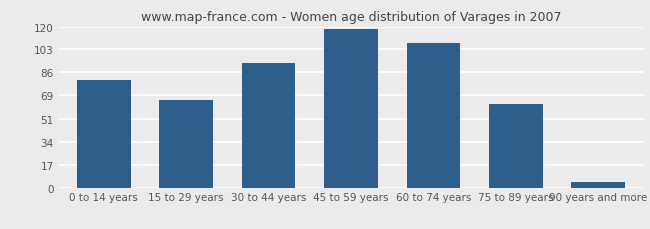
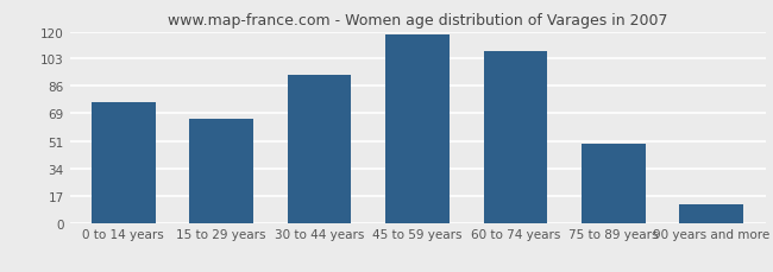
0 to 14 years: 80 -> 76
75 to 89 years: 62 -> 50
90 years and more: 4 -> 12
